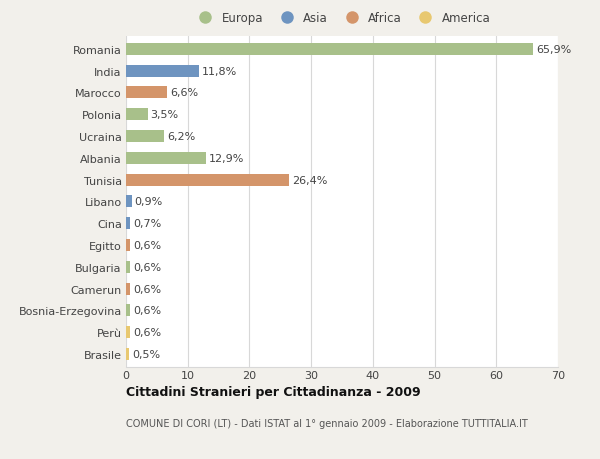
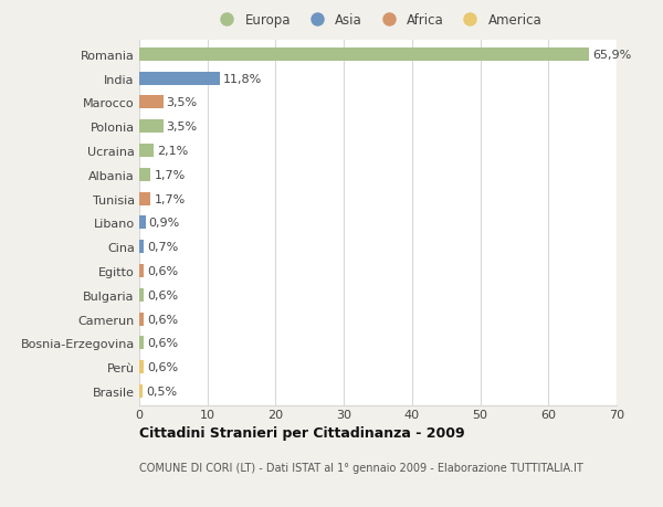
Marocco: 6,6% -> 3,5%
Ucraina: 6,2% -> 2,1%
Albania: 12,9% -> 1,7%
Tunisia: 26,4% -> 1,7%
